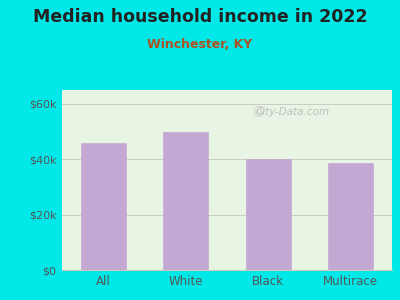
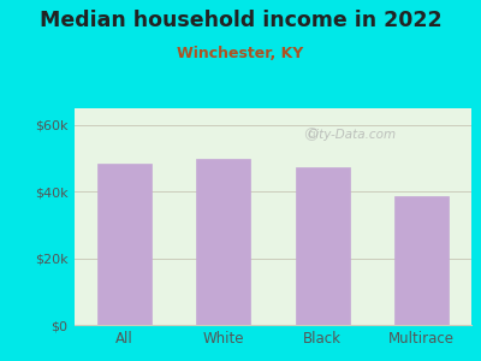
All: $46.0k -> $48.5k
Black: $40.0k -> $47.2k
